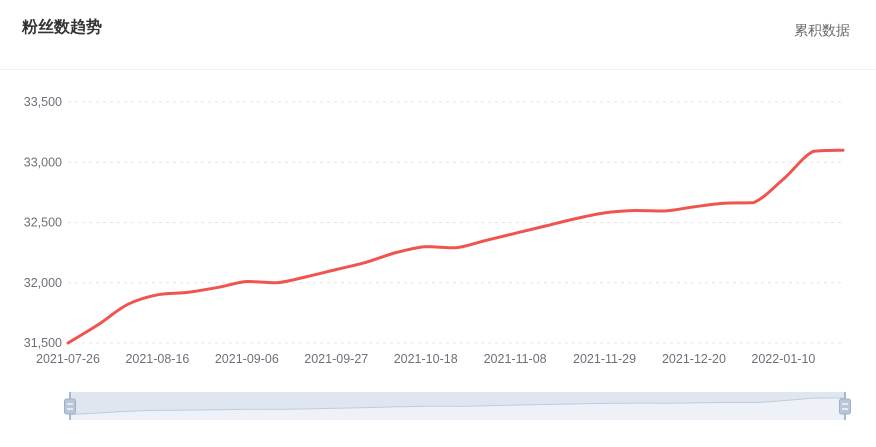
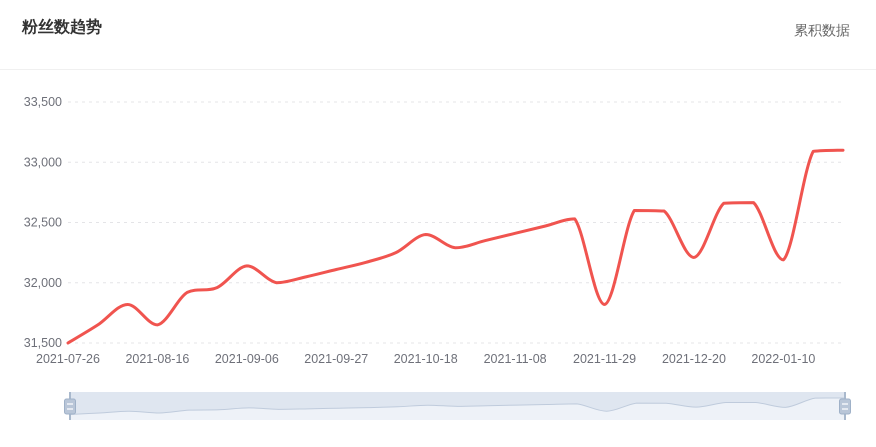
2021-08-16: 31900 -> 31650
2021-09-06: 32010 -> 32140
2021-10-18: 32300 -> 32400
2021-11-29: 32580 -> 31820
2021-12-20: 32630 -> 32210
2022-01-10: 32860 -> 32190
